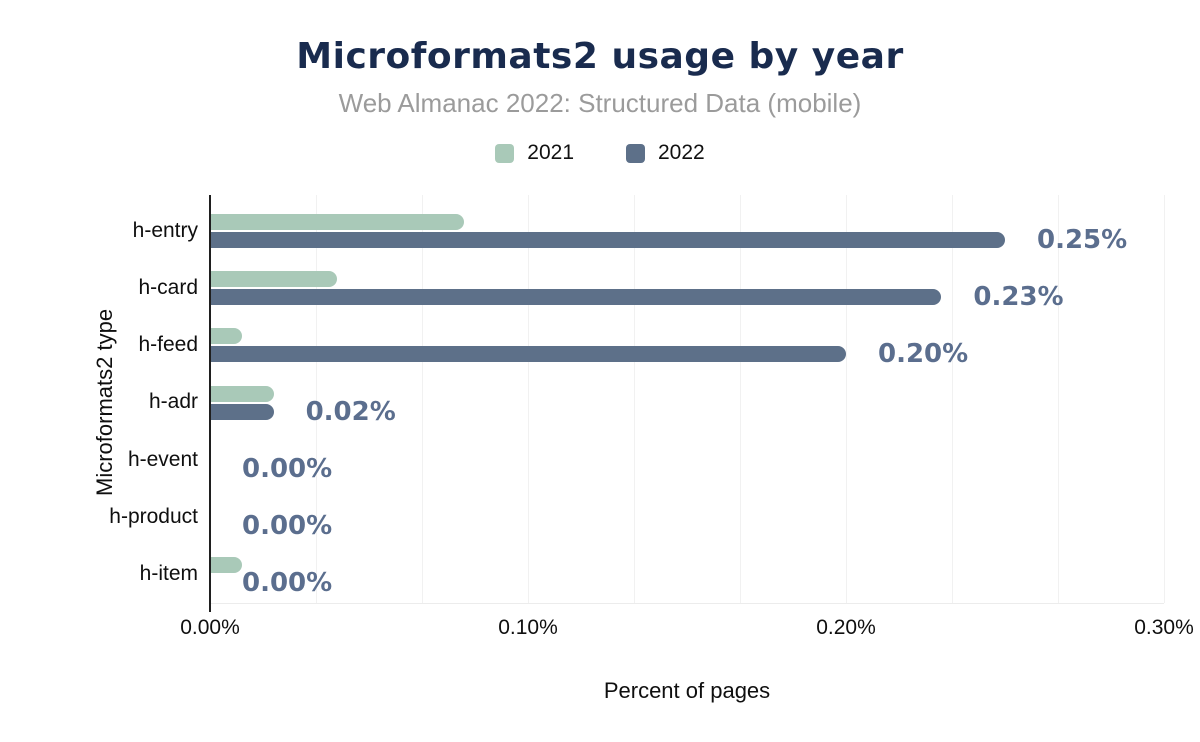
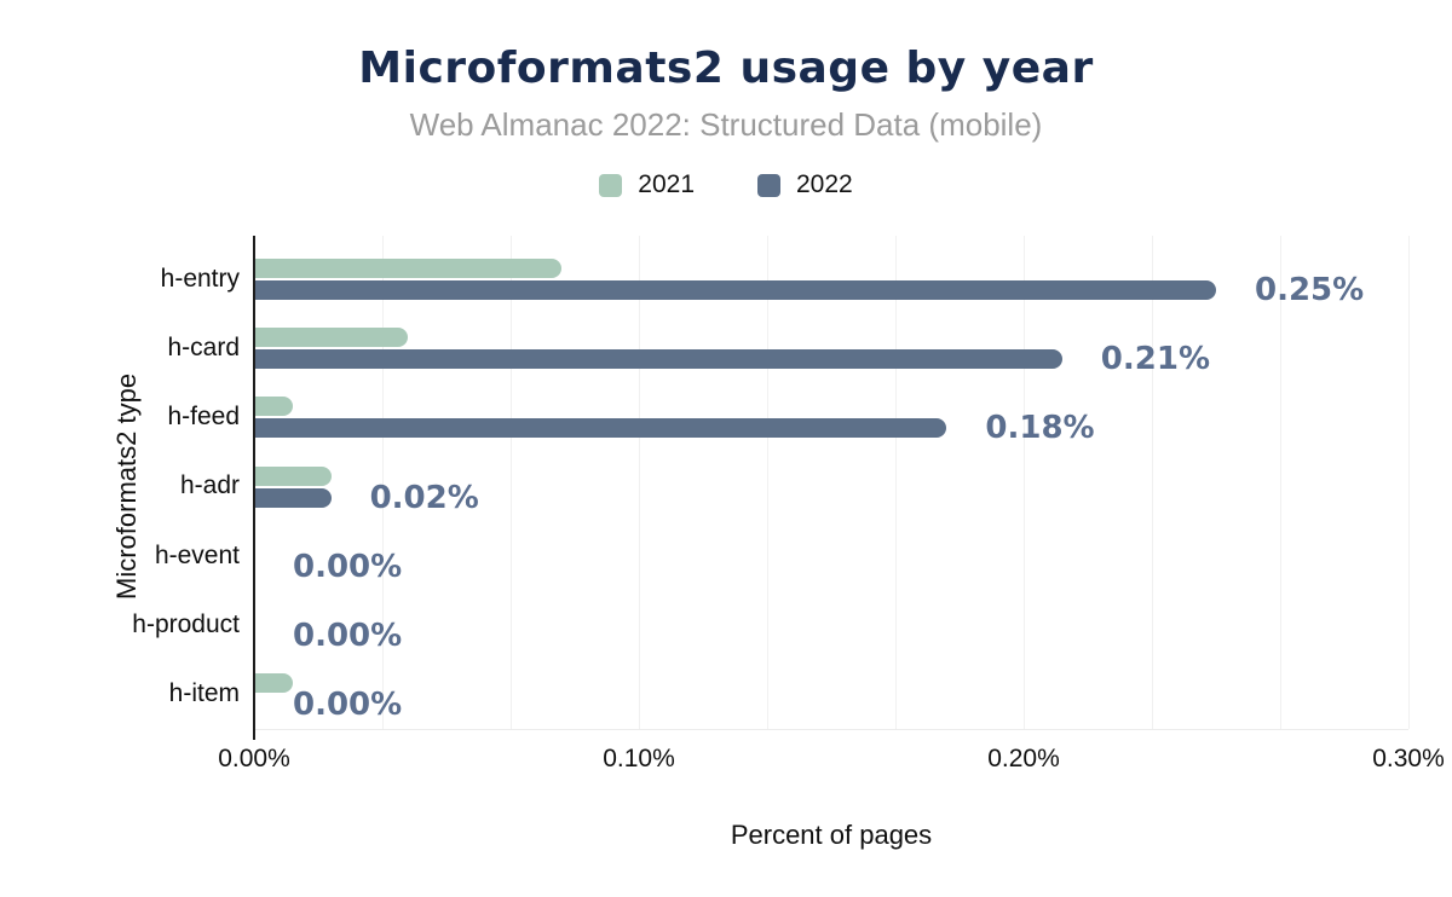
2022/h-card: 0.23% -> 0.21%
2022/h-feed: 0.20% -> 0.18%
